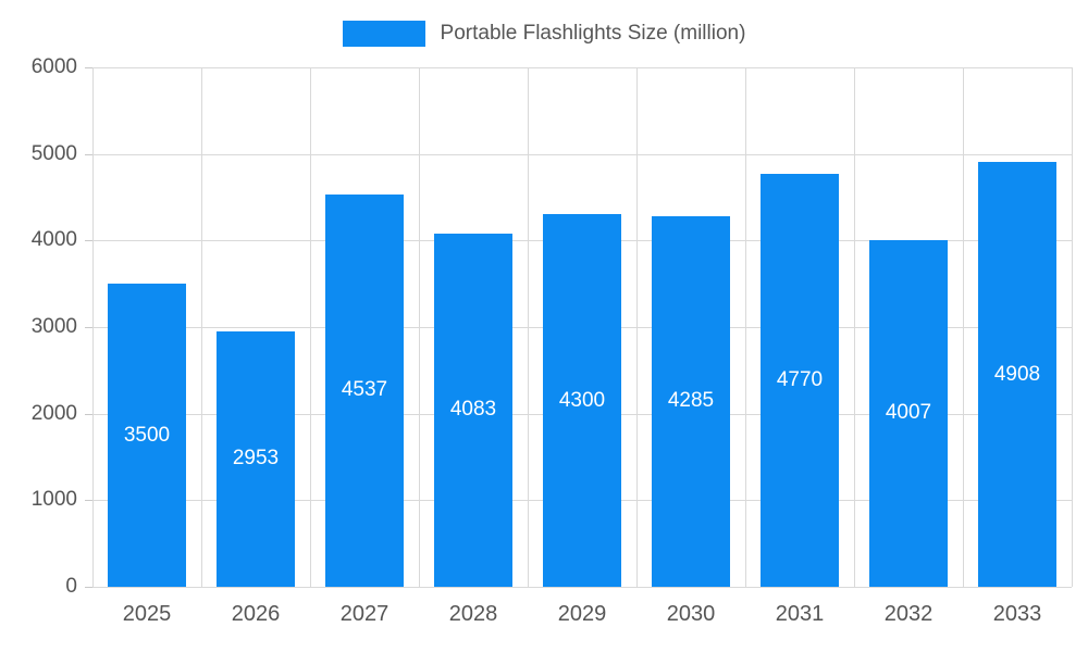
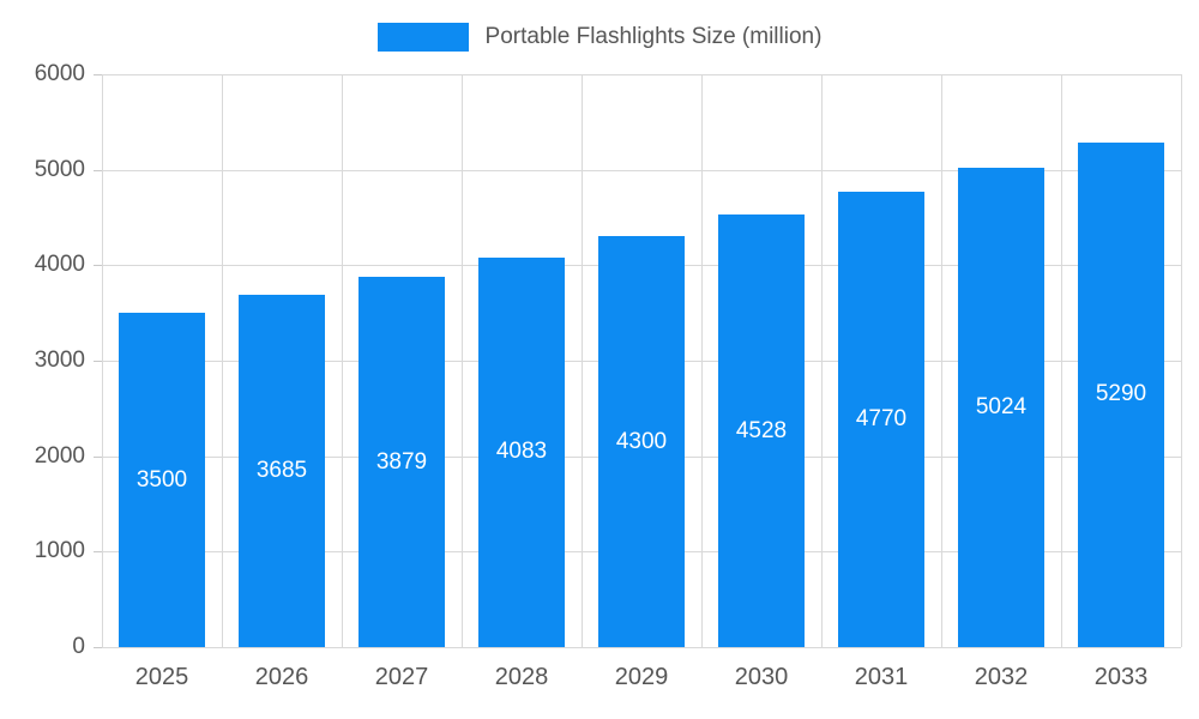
2026: 2953 -> 3685
2027: 4537 -> 3879
2030: 4285 -> 4528
2032: 4007 -> 5024
2033: 4908 -> 5290
